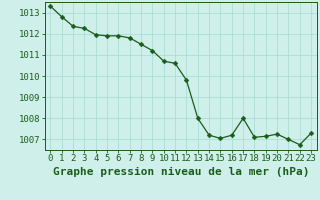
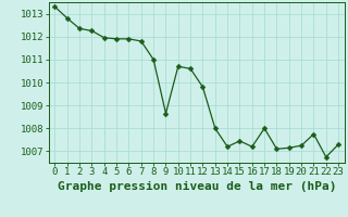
8: 1011.50 -> 1011.00
9: 1011.20 -> 1008.65
15: 1007.05 -> 1007.45
21: 1007.00 -> 1007.75
